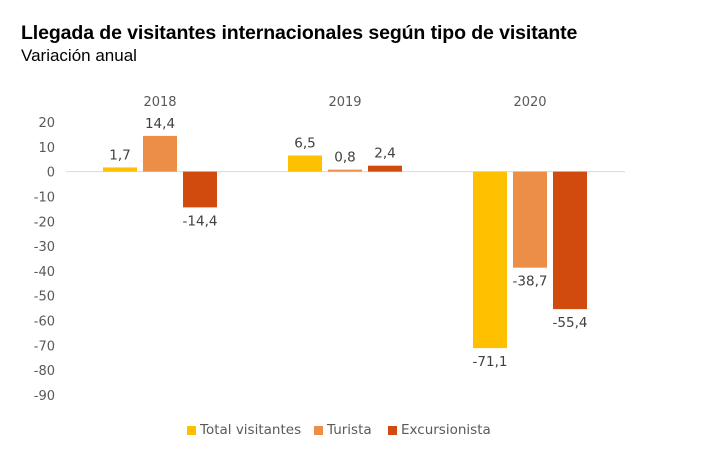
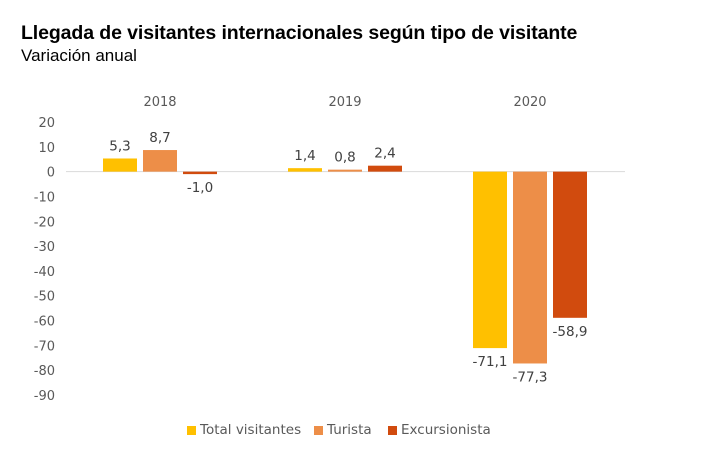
Total visitantes/2018: 1,7 -> 5,3
Turista/2018: 14,4 -> 8,7
Excursionista/2018: -14,4 -> -1,0
Total visitantes/2019: 6,5 -> 1,4
Turista/2020: -38,7 -> -77,3
Excursionista/2020: -55,4 -> -58,9
